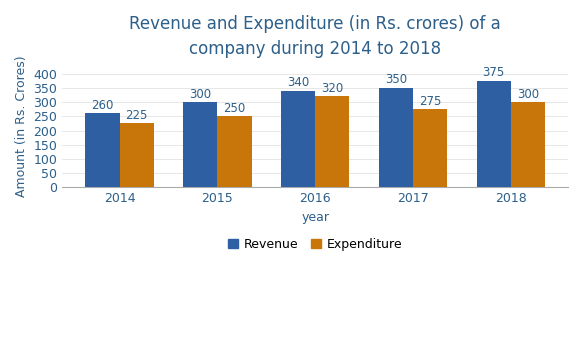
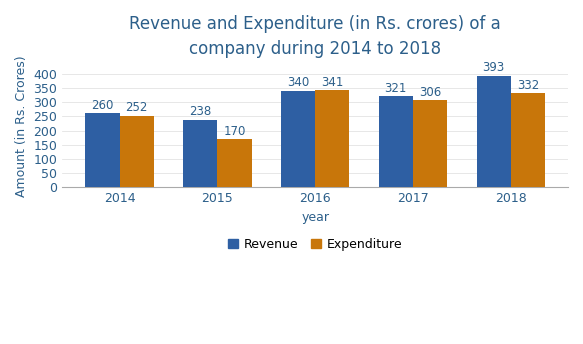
Expenditure/2014: 225 -> 252
Revenue/2015: 300 -> 238
Expenditure/2015: 250 -> 170
Expenditure/2016: 320 -> 341
Revenue/2017: 350 -> 321
Expenditure/2017: 275 -> 306
Revenue/2018: 375 -> 393
Expenditure/2018: 300 -> 332
